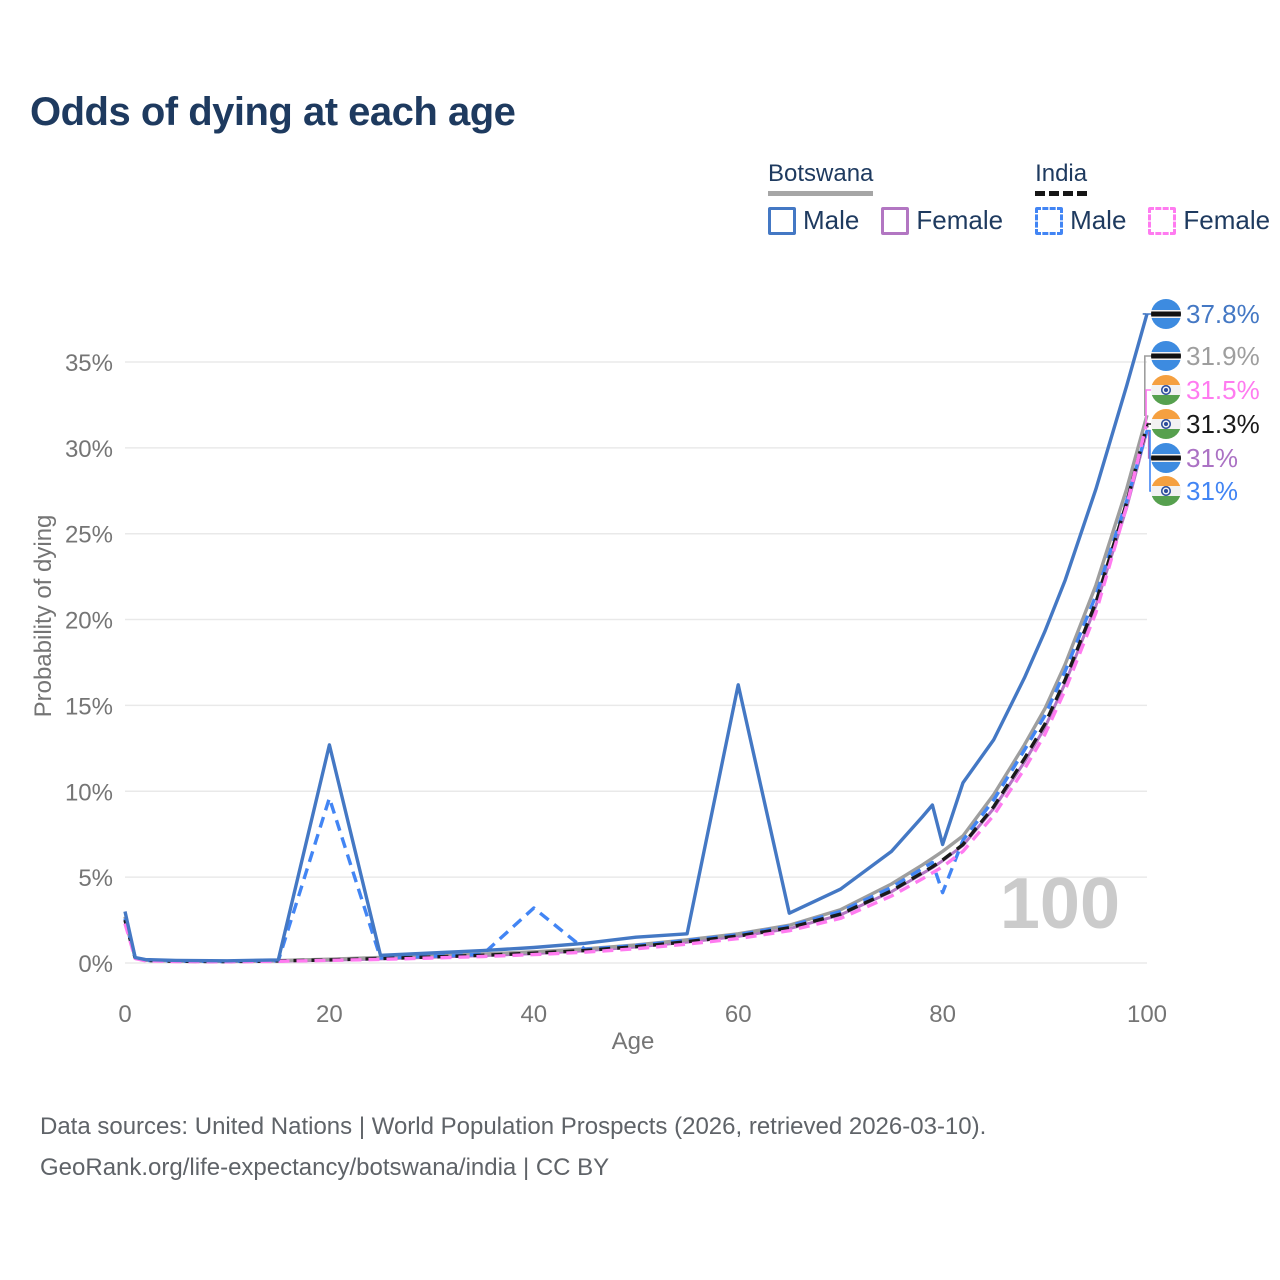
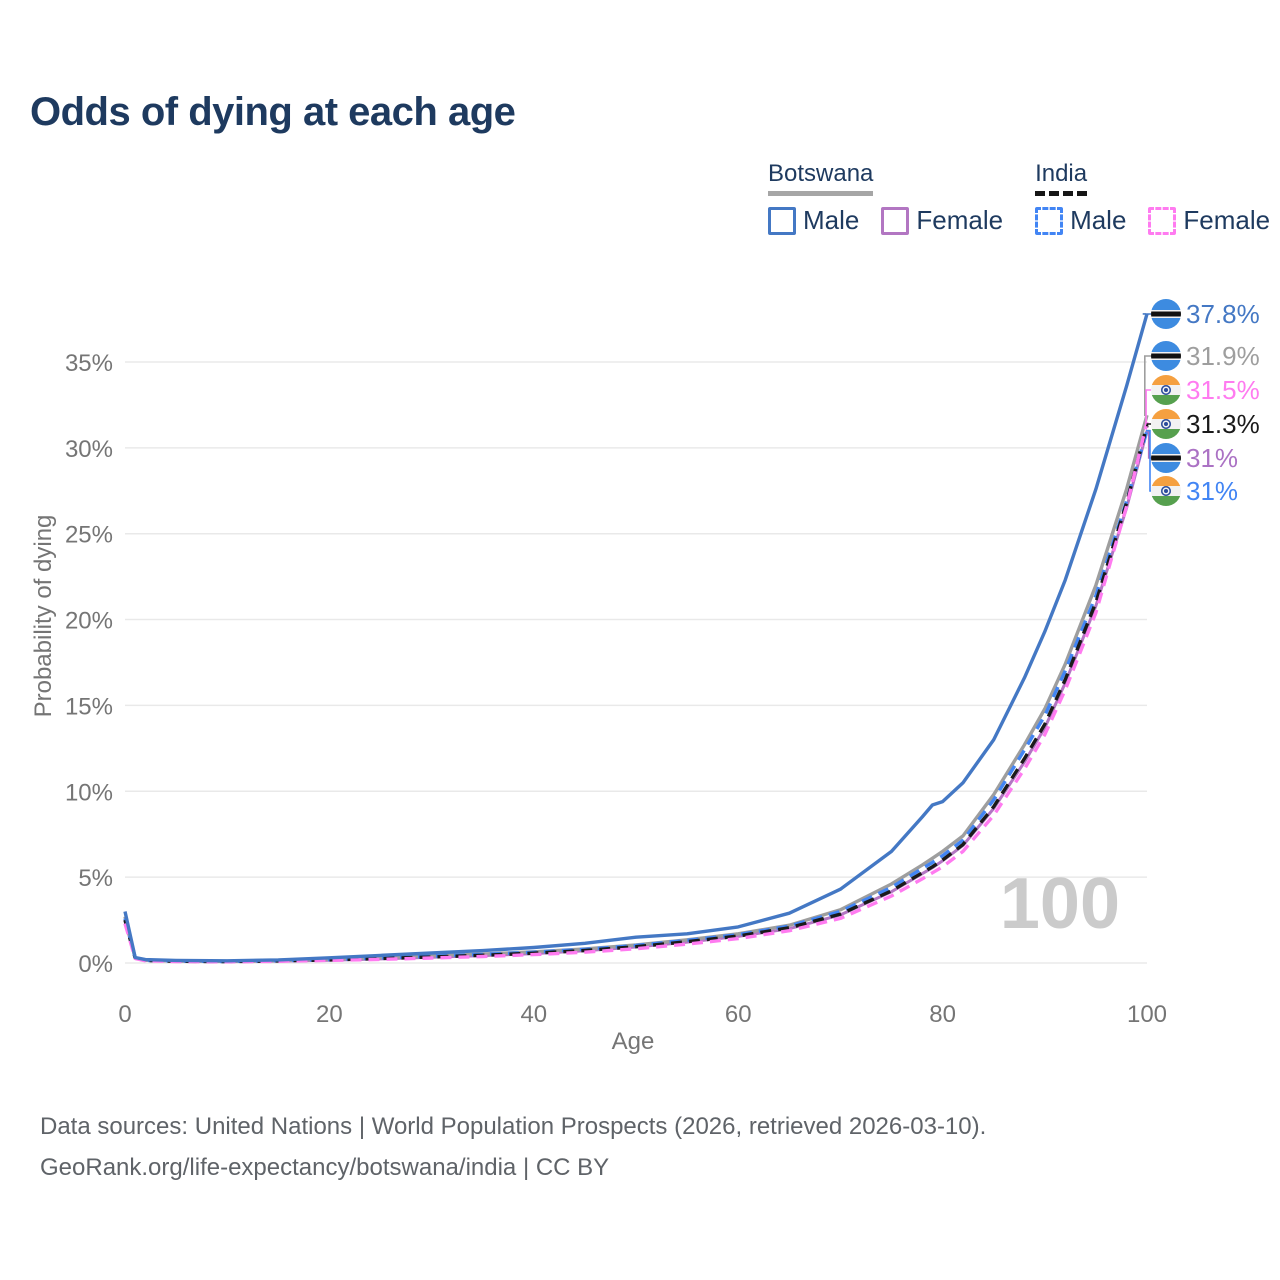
India Male/20: 9.6% -> 0.2%
Botswana Male/20: 12.7% -> 0.3%
India Male/40: 3.2% -> 0.6%
Botswana Male/60: 16.2% -> 2.1%
India Male/80: 4.1% -> 6.2%
Botswana Male/80: 6.9% -> 9.4%
